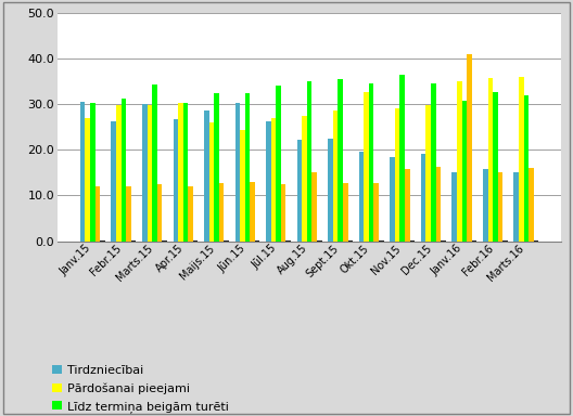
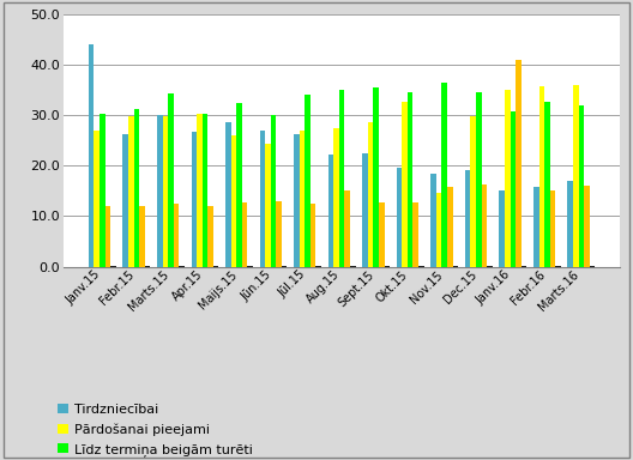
Tirdzniecībai/Janv.15: 30.5 -> 44.0
Tirdzniecībai/Jūn.15: 30.3 -> 27.0
Līdz termiņa beigām turēti/Jūn.15: 32.3 -> 30.0
Pārdošanai pieejami/Nov.15: 29.0 -> 14.5
Tirdzniecībai/Marts.16: 15.0 -> 17.0
